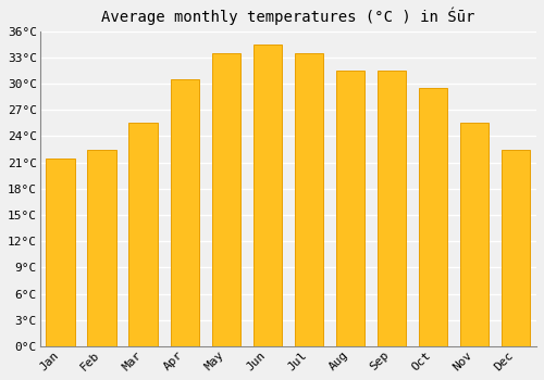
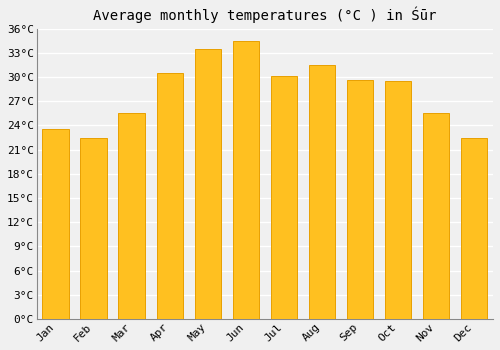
Jan: 21.5°C -> 23.6°C
Jul: 33.5°C -> 30.2°C
Sep: 31.5°C -> 29.6°C
